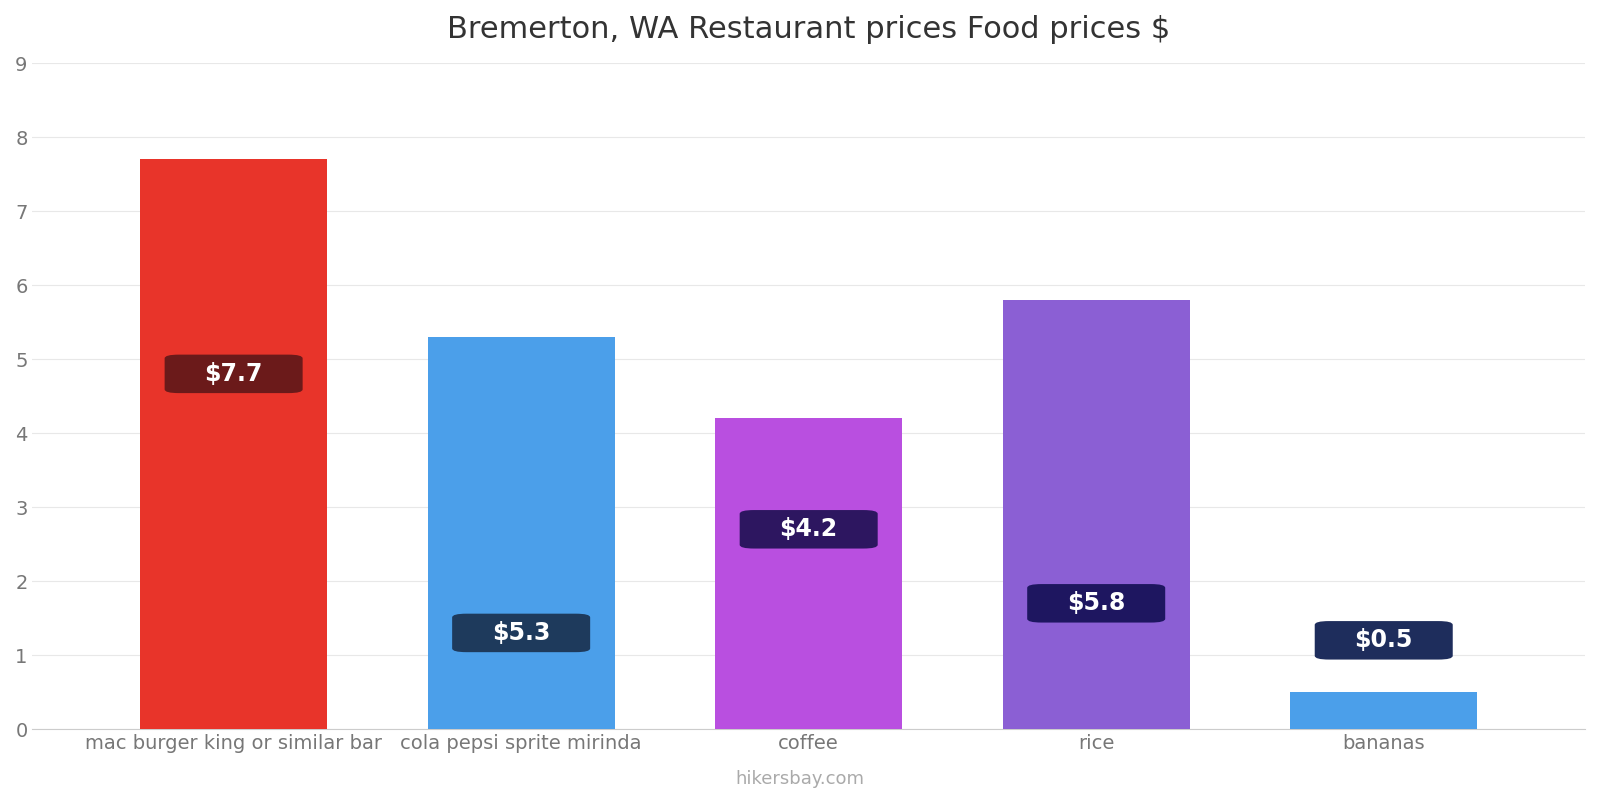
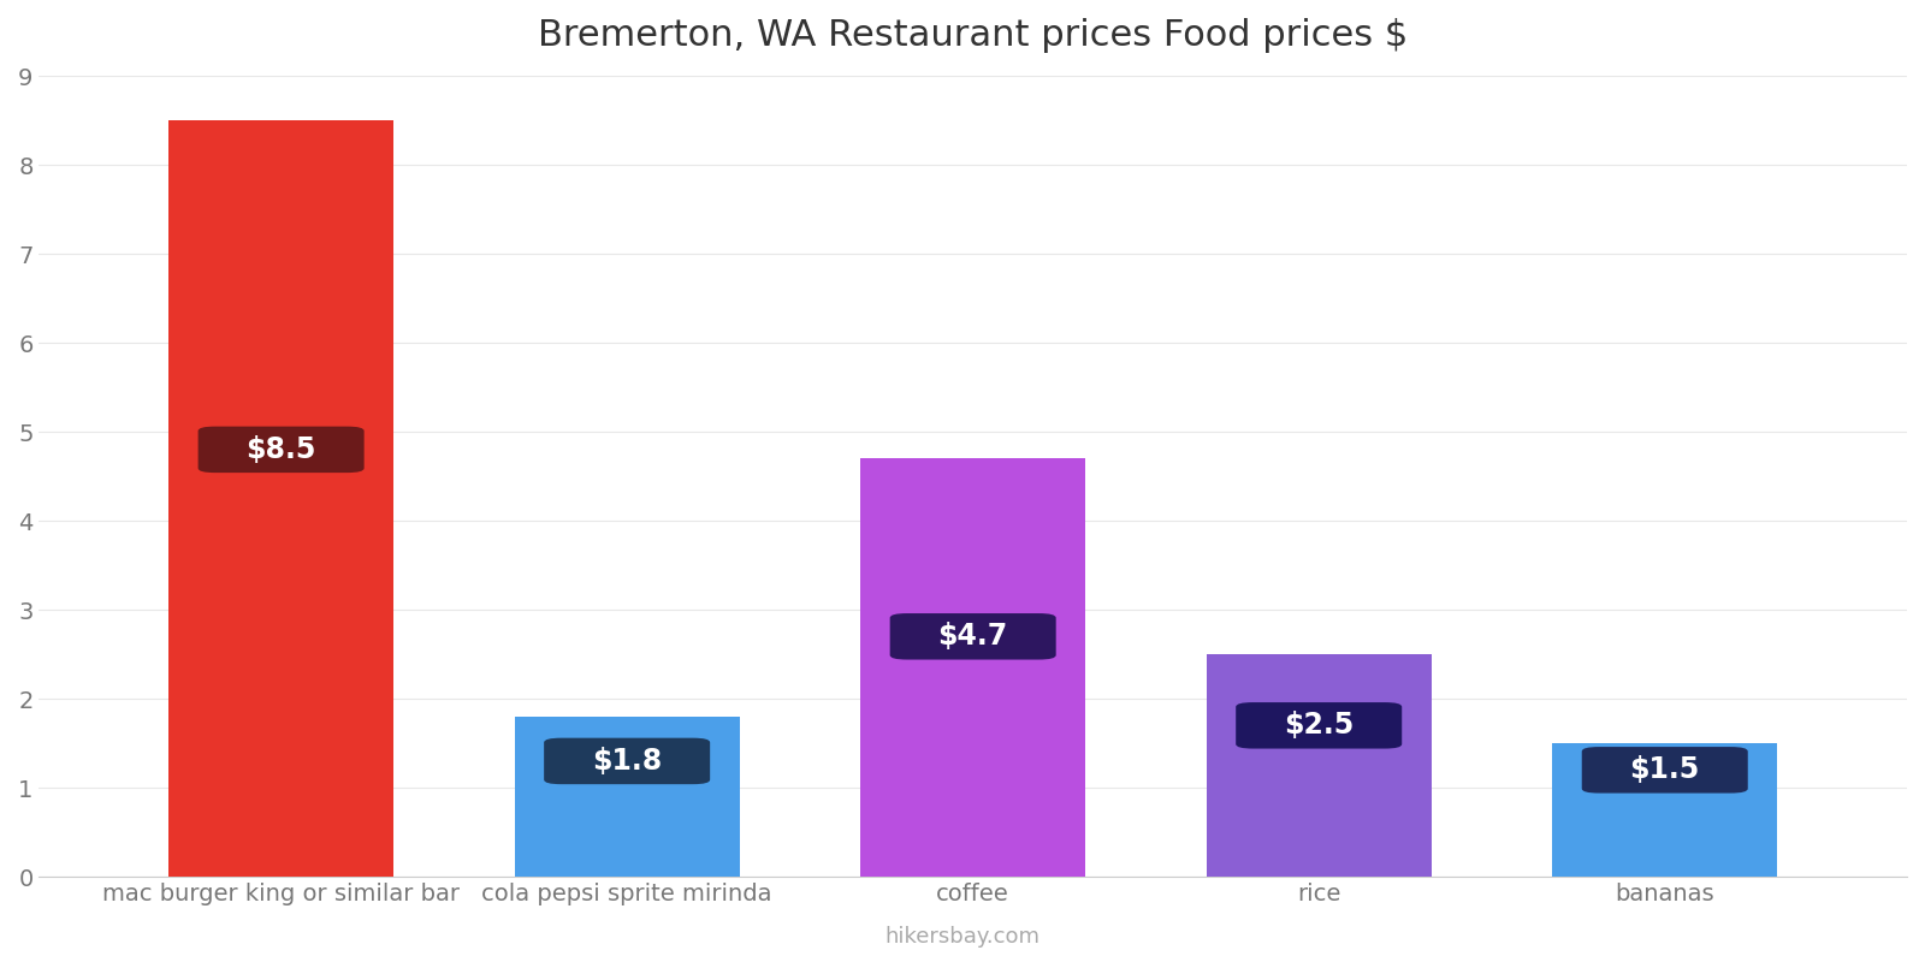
mac burger king or similar bar: $7.7 -> $8.5
cola pepsi sprite mirinda: $5.3 -> $1.8
coffee: $4.2 -> $4.7
rice: $5.8 -> $2.5
bananas: $0.5 -> $1.5
